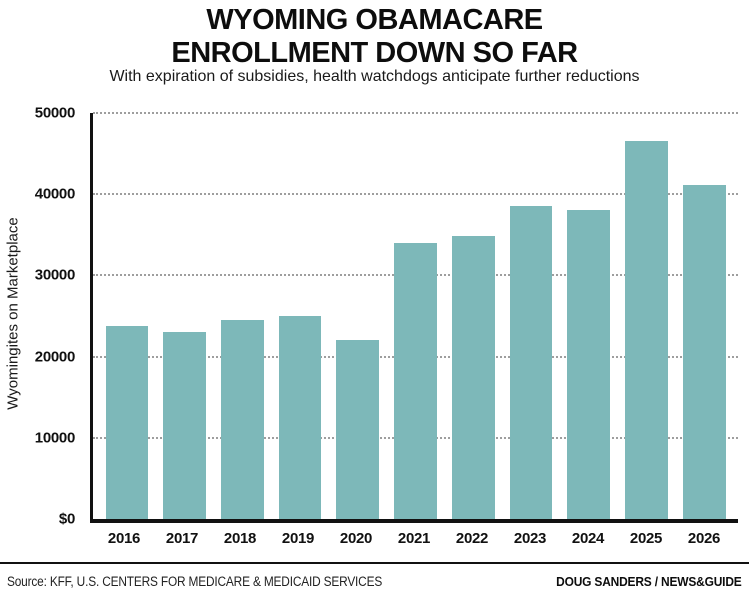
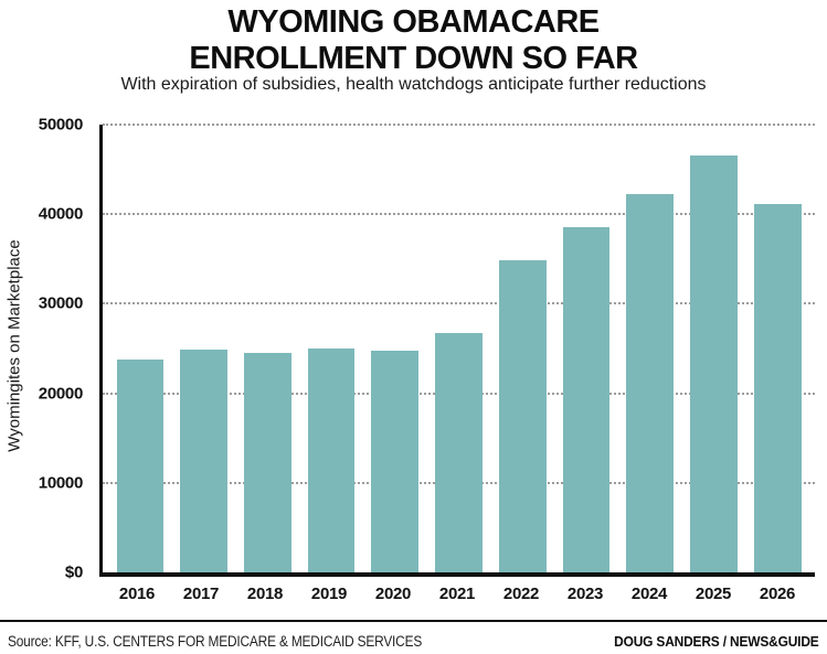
2017: 23000 -> 25000
2020: 22000 -> 25000
2021: 34000 -> 27000
2024: 38000 -> 42000
